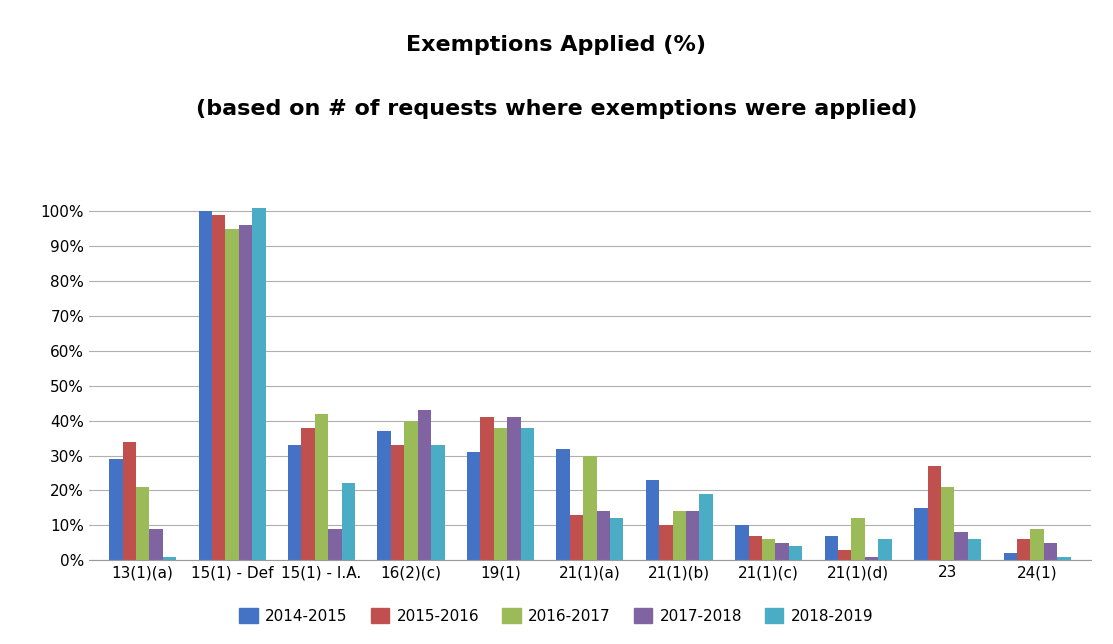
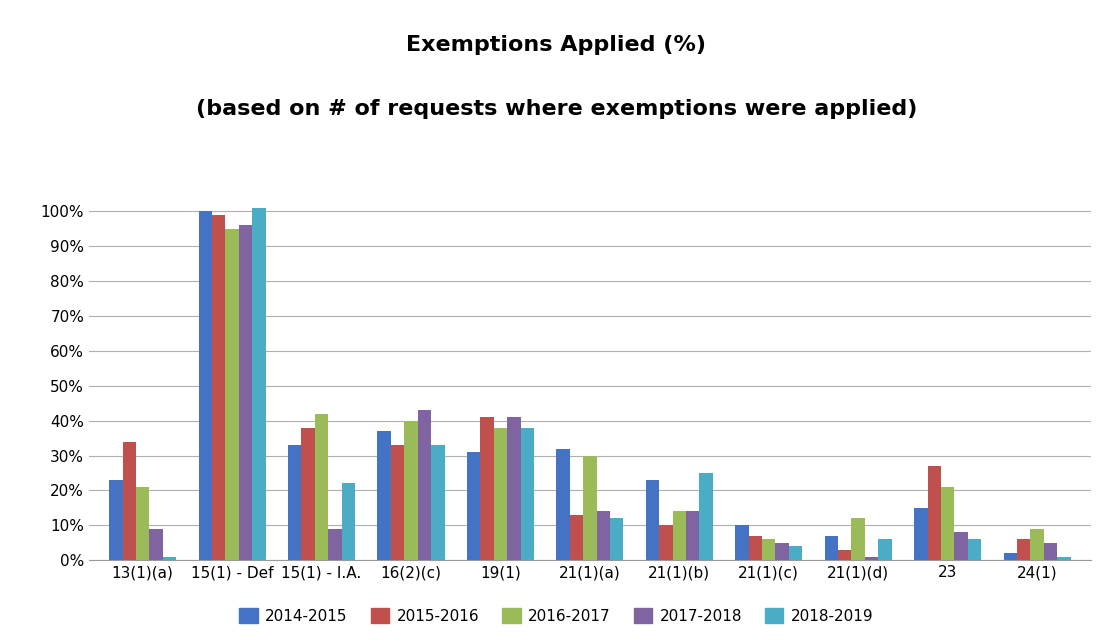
2014-2015/13(1)(a): 29% -> 23%
2018-2019/21(1)(b): 19% -> 25%
